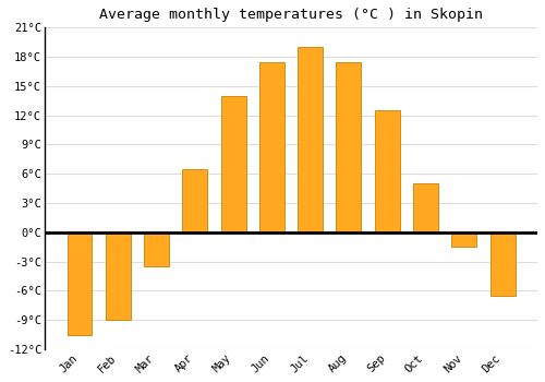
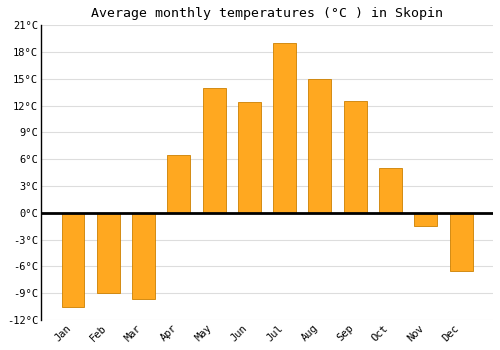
Mar: -3.5°C -> -9.6°C
Jun: 17.5°C -> 12.4°C
Aug: 17.5°C -> 15.0°C
